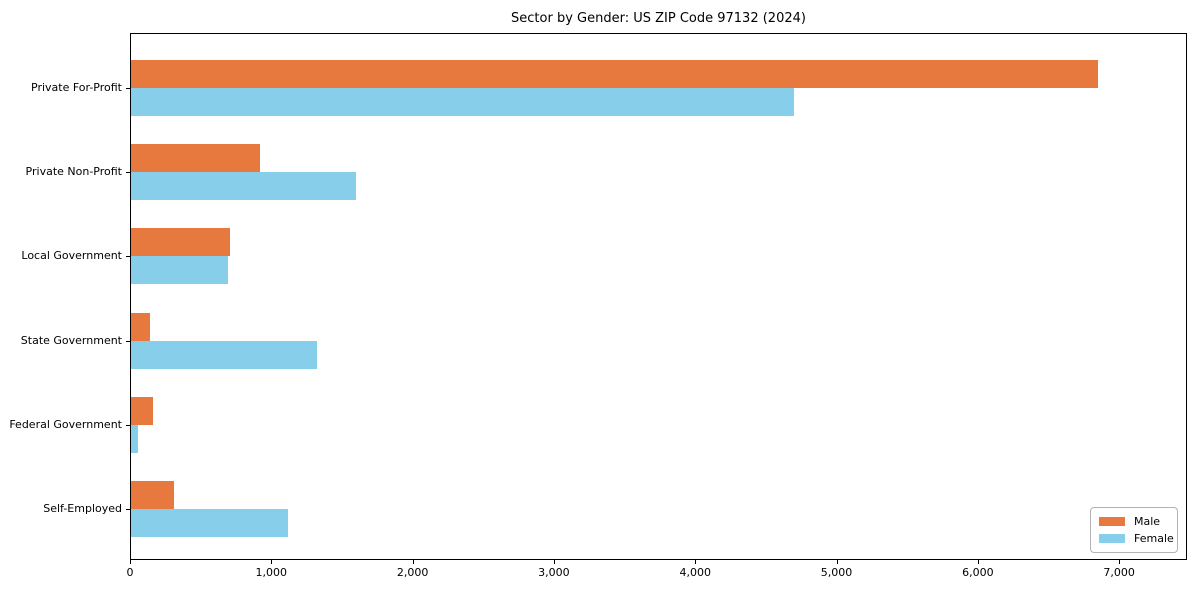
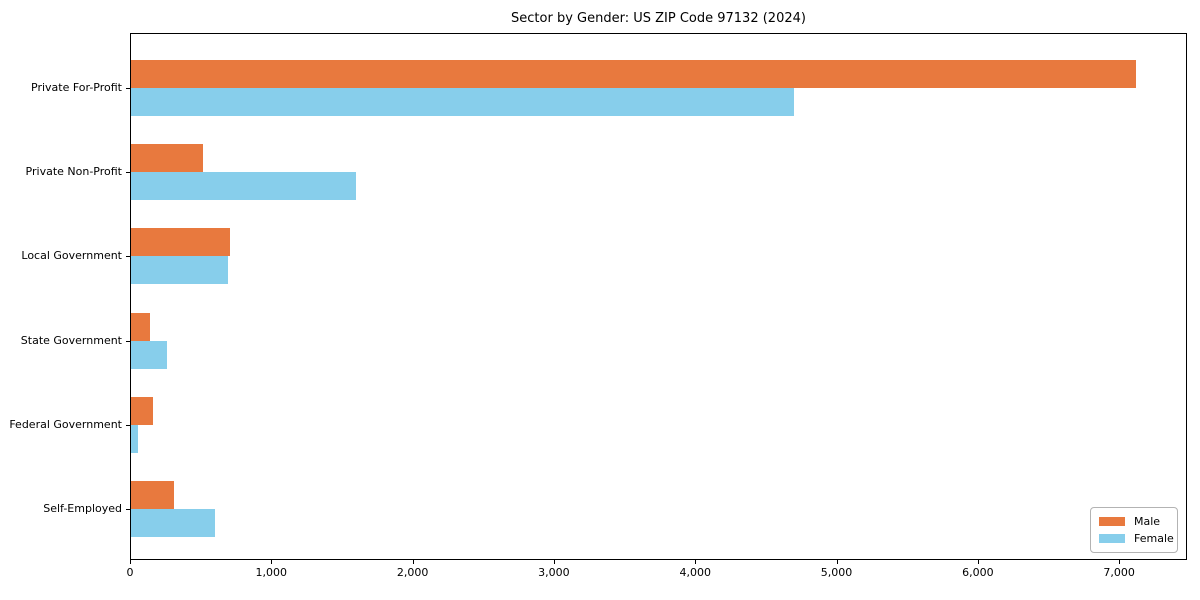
Male/Private For-Profit: 6850 -> 7120
Male/Private Non-Profit: 920 -> 520
Female/State Government: 1320 -> 260
Female/Self-Employed: 1120 -> 600
